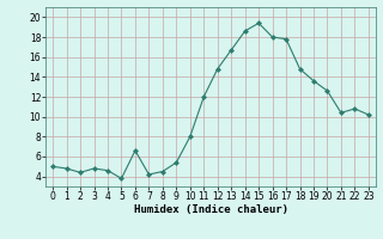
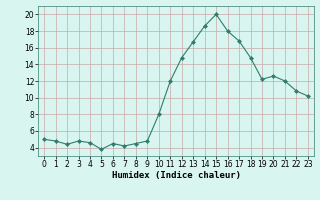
6: 6.6 -> 4.5
9: 5.4 -> 4.8
15: 19.4 -> 20.0
17: 17.8 -> 16.8
19: 13.6 -> 12.2
21: 10.4 -> 12.0
